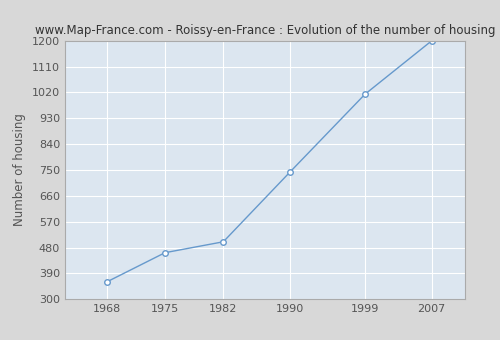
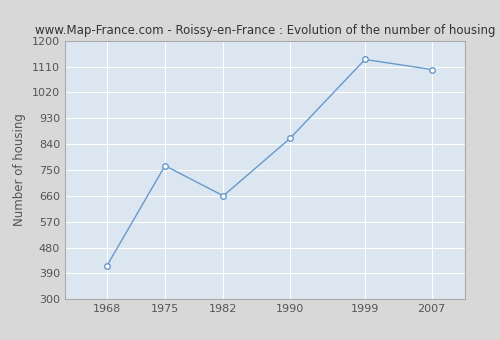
1968: 360 -> 415
1975: 462 -> 765
1982: 500 -> 660
1990: 743 -> 860
1999: 1014 -> 1135
2007: 1200 -> 1100
